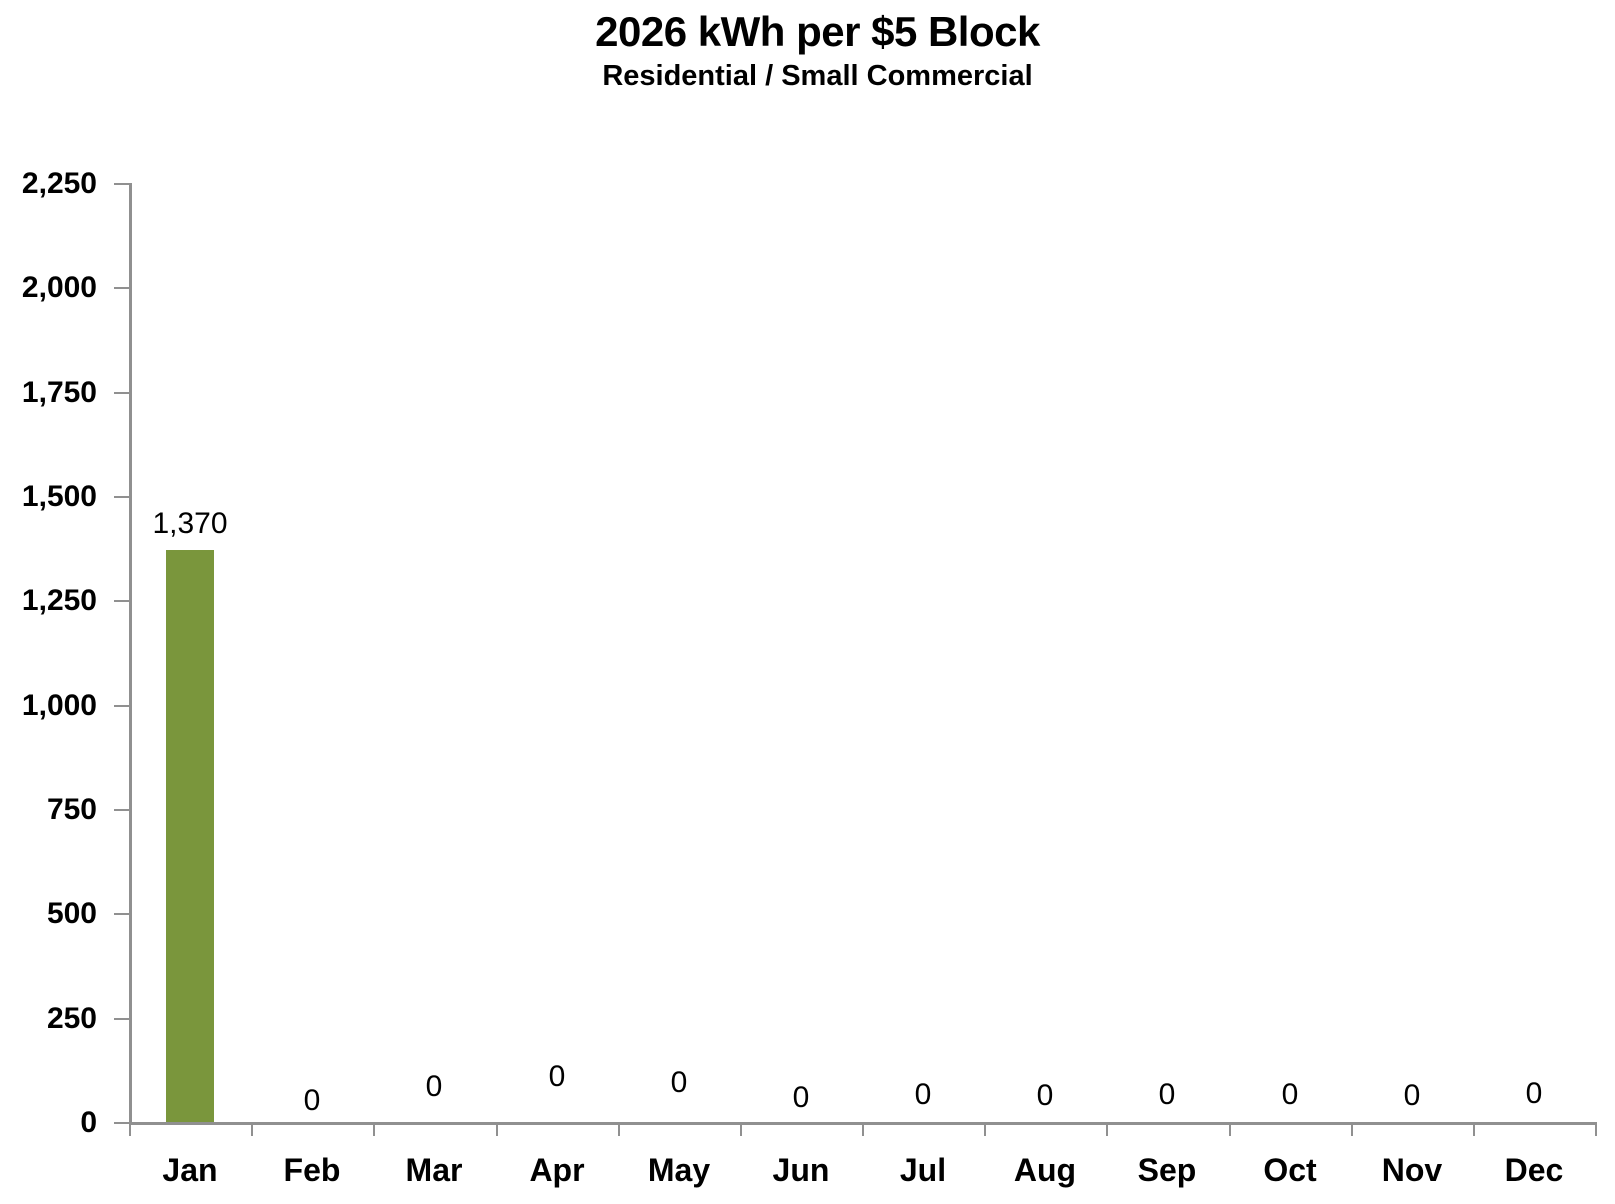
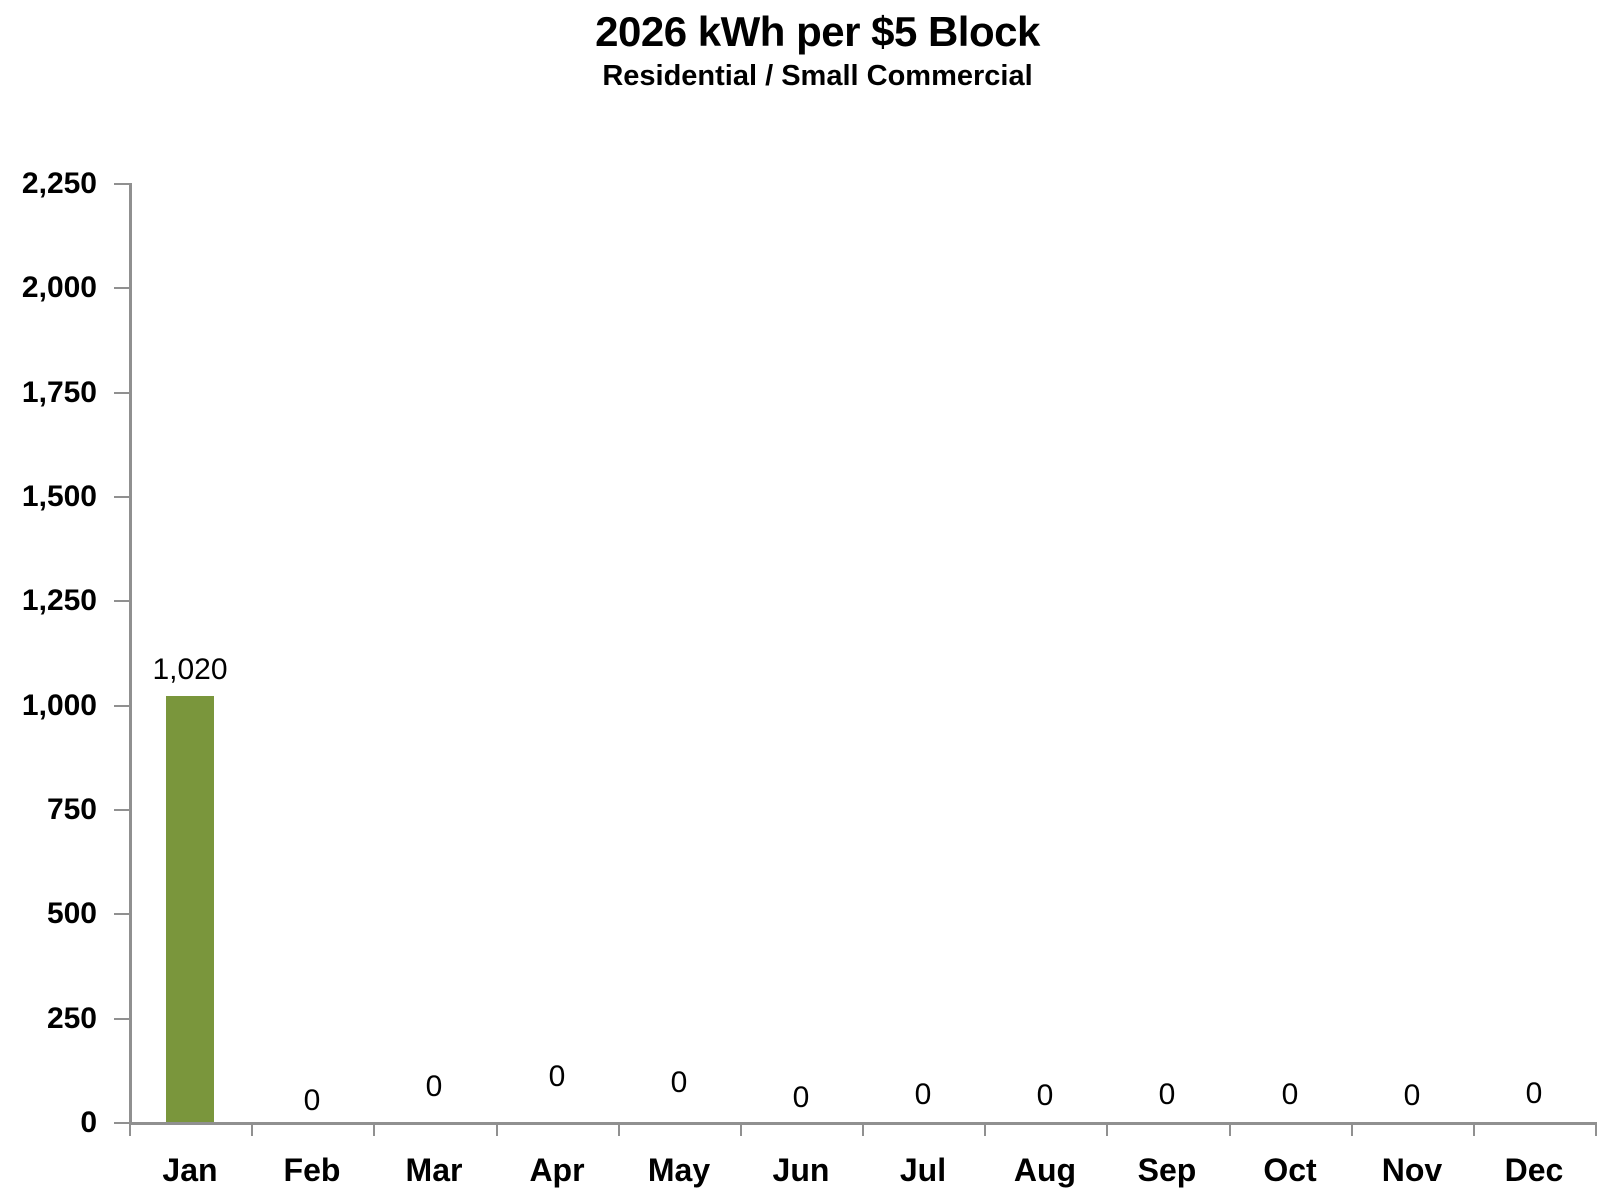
Jan: 1,370 -> 1,020
